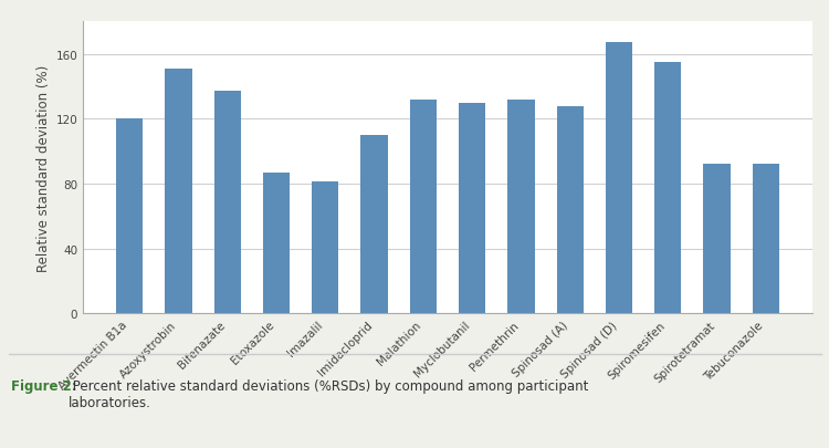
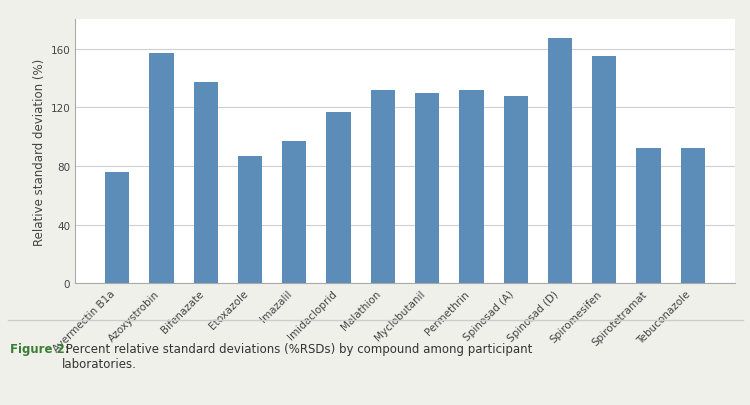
Avermectin B1a: 120 -> 76
Azoxystrobin: 151 -> 157
Imazalil: 81 -> 97
Imidacloprid: 110 -> 117
